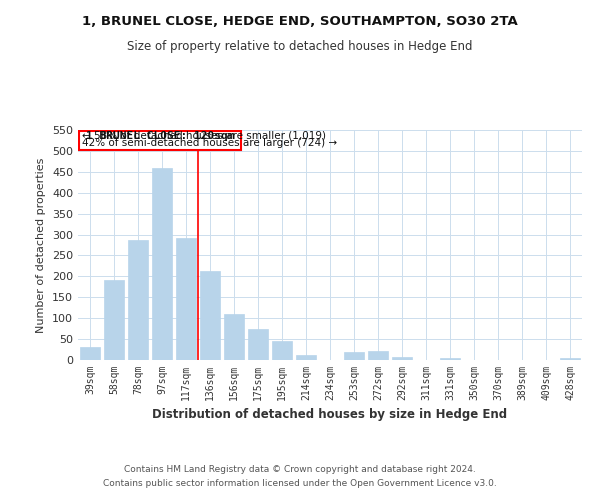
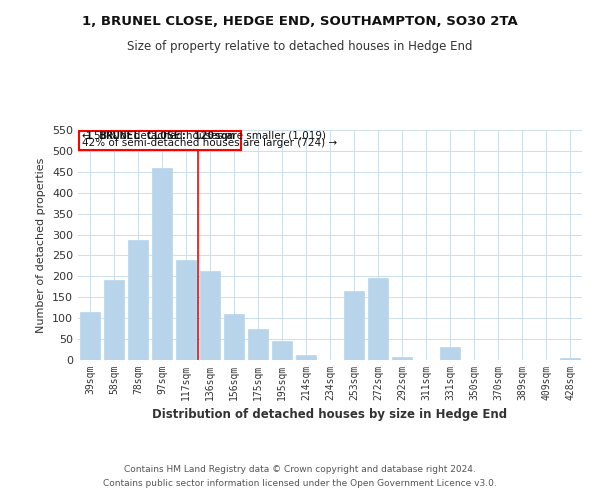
39sqm: 30 -> 115
117sqm: 292 -> 240
253sqm: 20 -> 165
272sqm: 22 -> 195
331sqm: 5 -> 30
